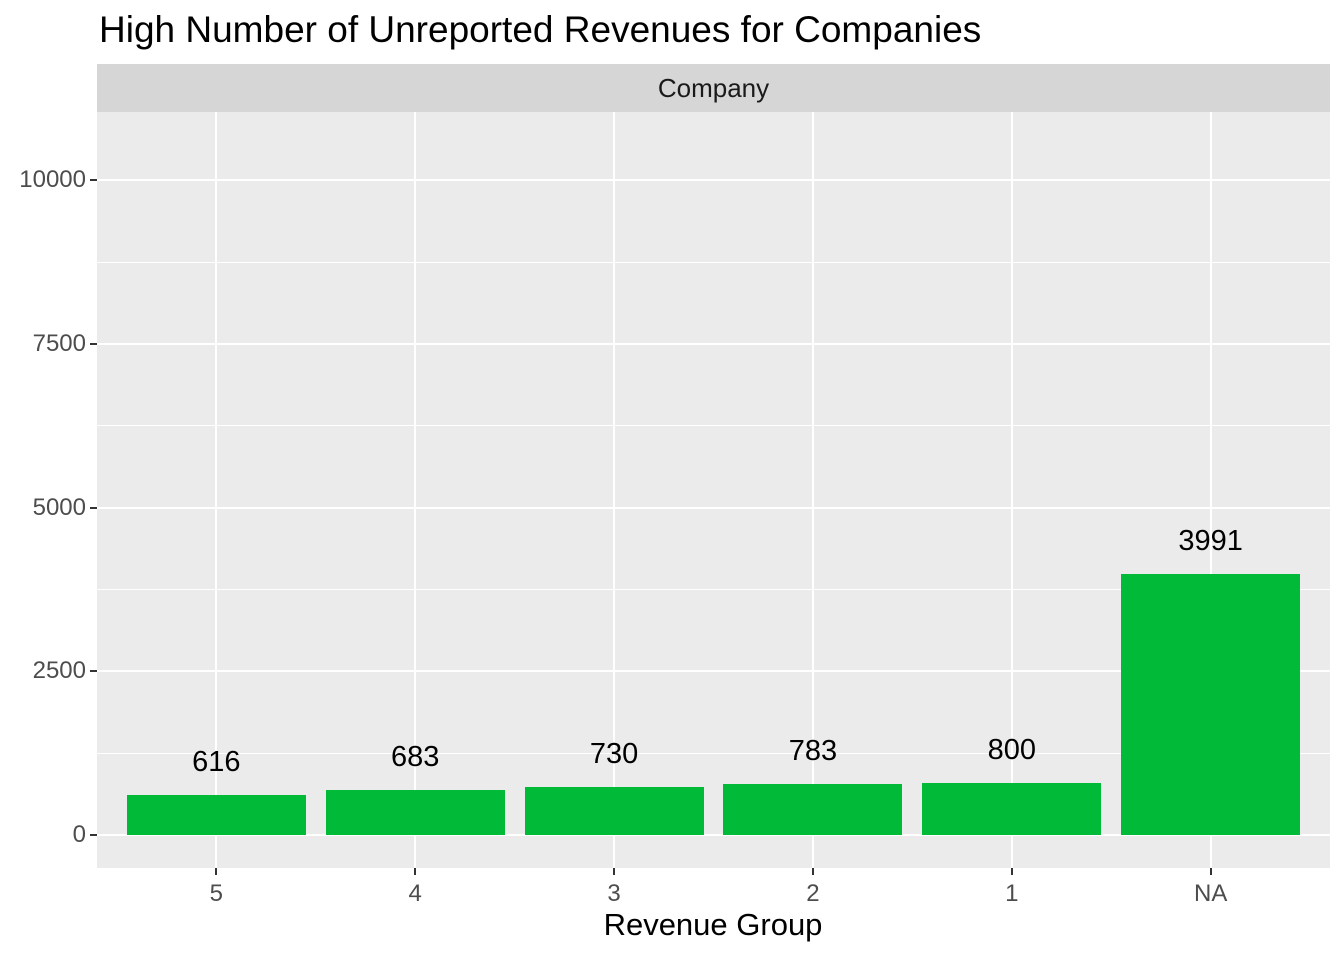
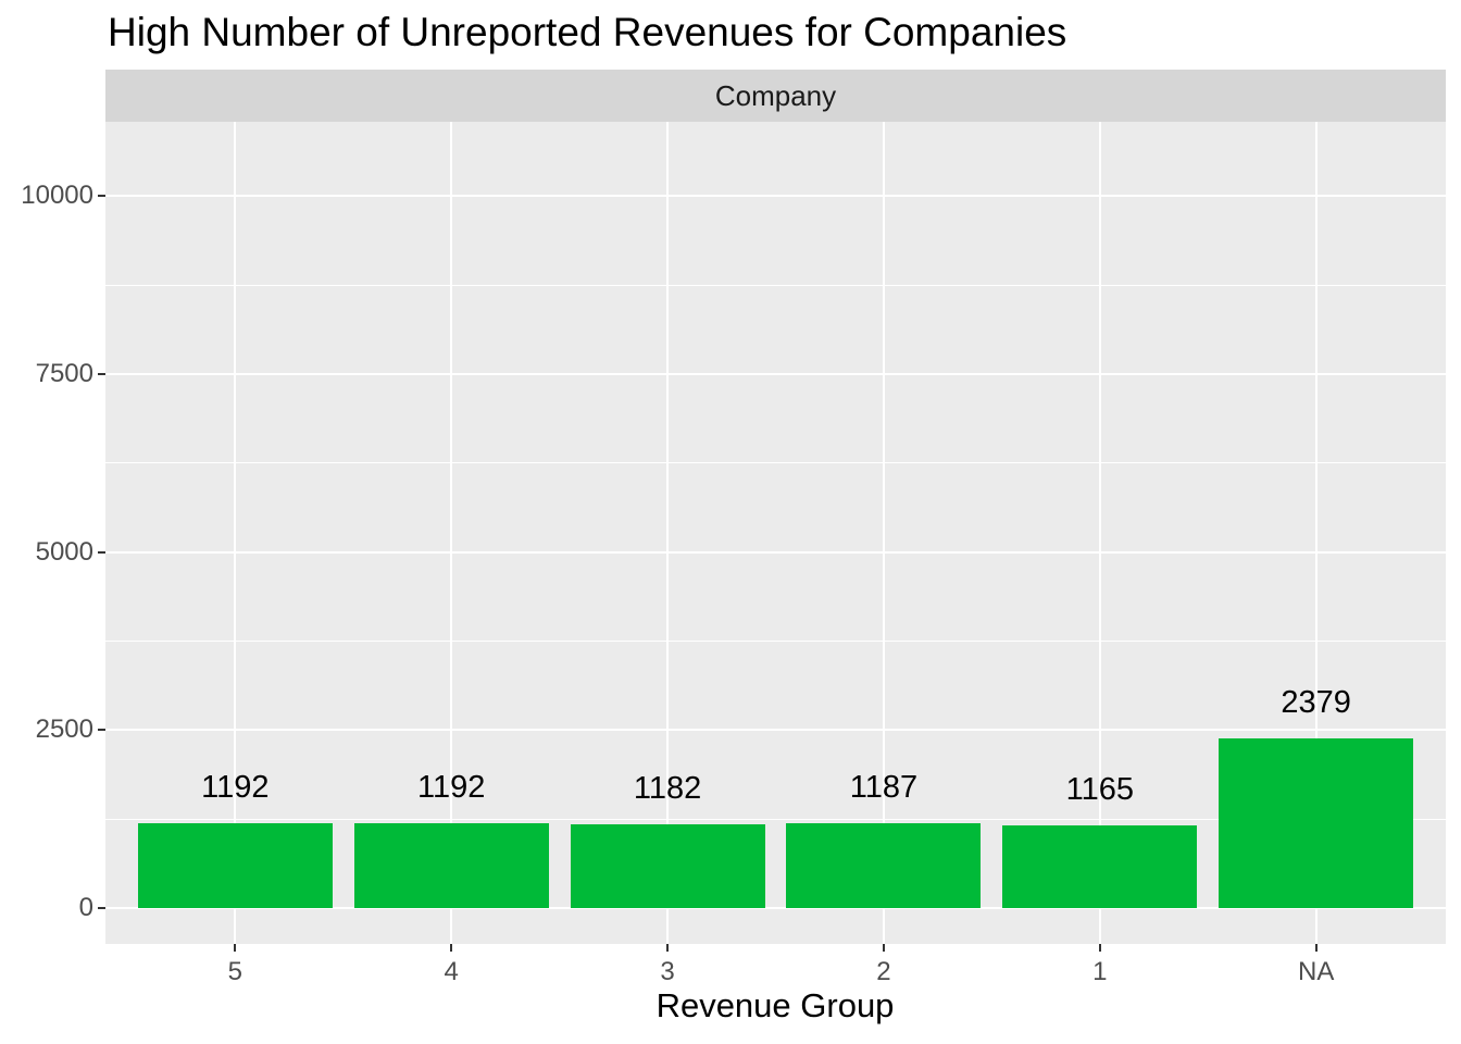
5: 616 -> 1192
4: 683 -> 1192
3: 730 -> 1182
2: 783 -> 1187
1: 800 -> 1165
NA: 3991 -> 2379
